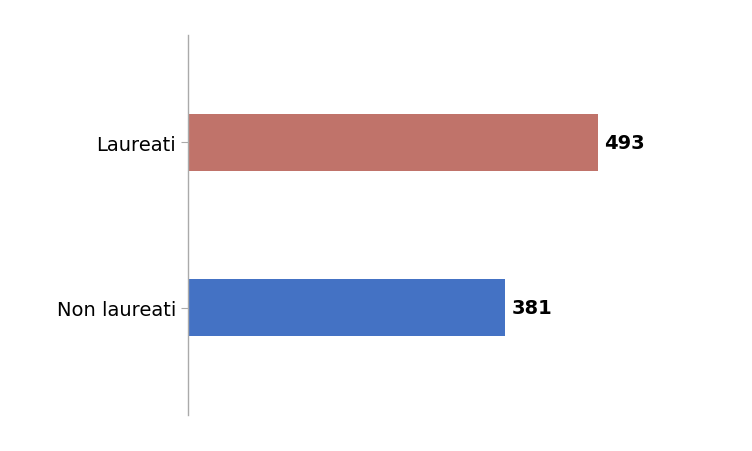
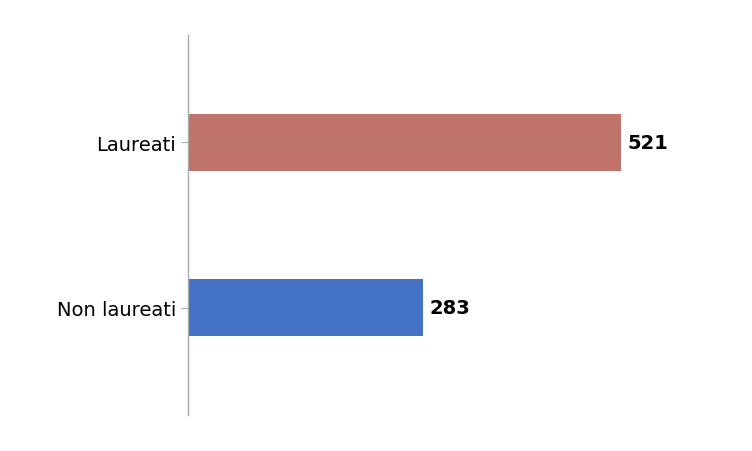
Laureati: 493 -> 521
Non laureati: 381 -> 283
